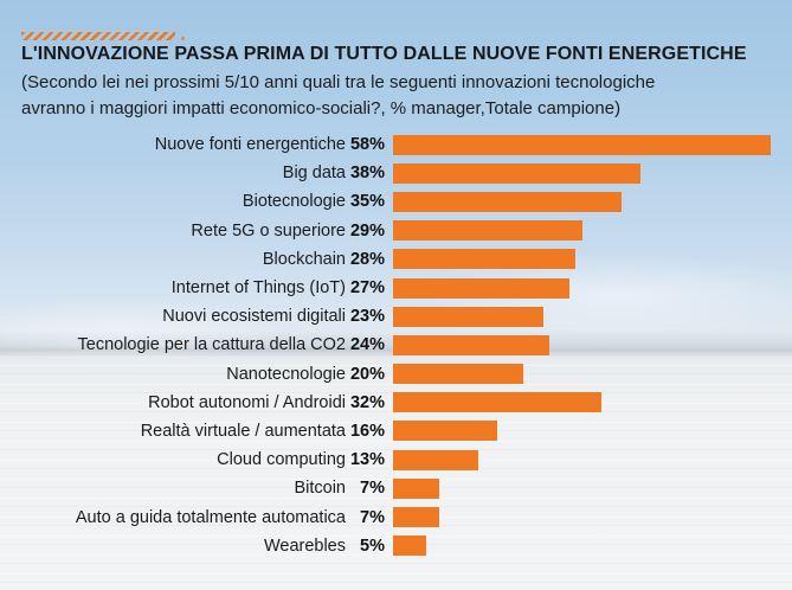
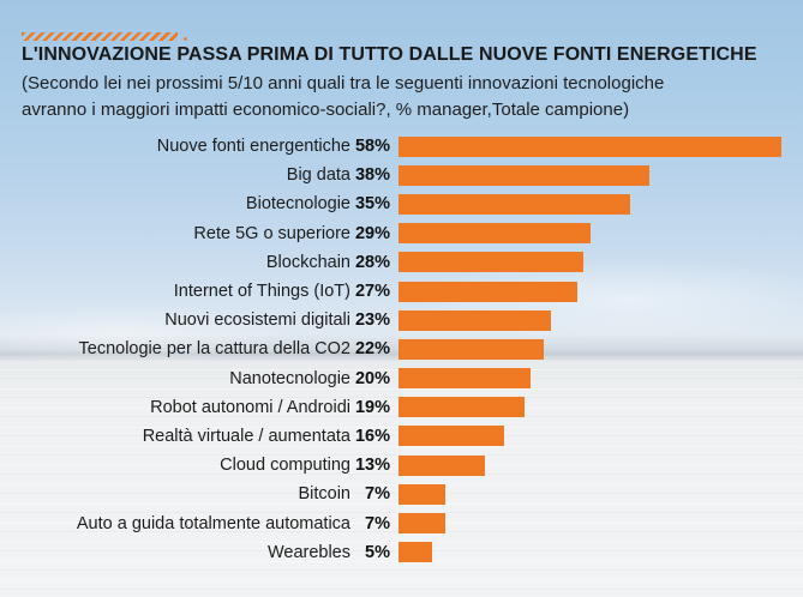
Tecnologie per la cattura della CO2: 24% -> 22%
Robot autonomi / Androidi: 32% -> 19%
